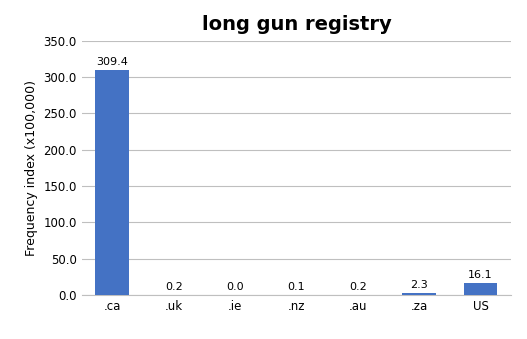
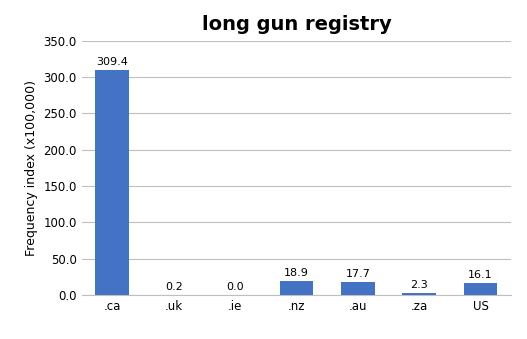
.nz: 0.1 -> 18.9
.au: 0.2 -> 17.7
